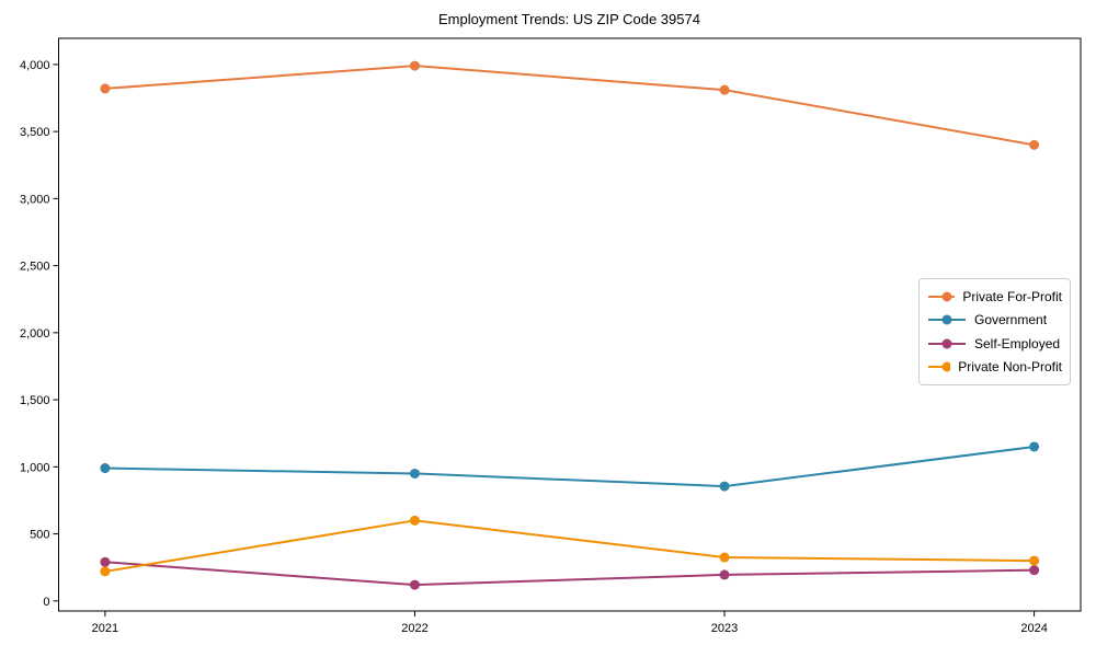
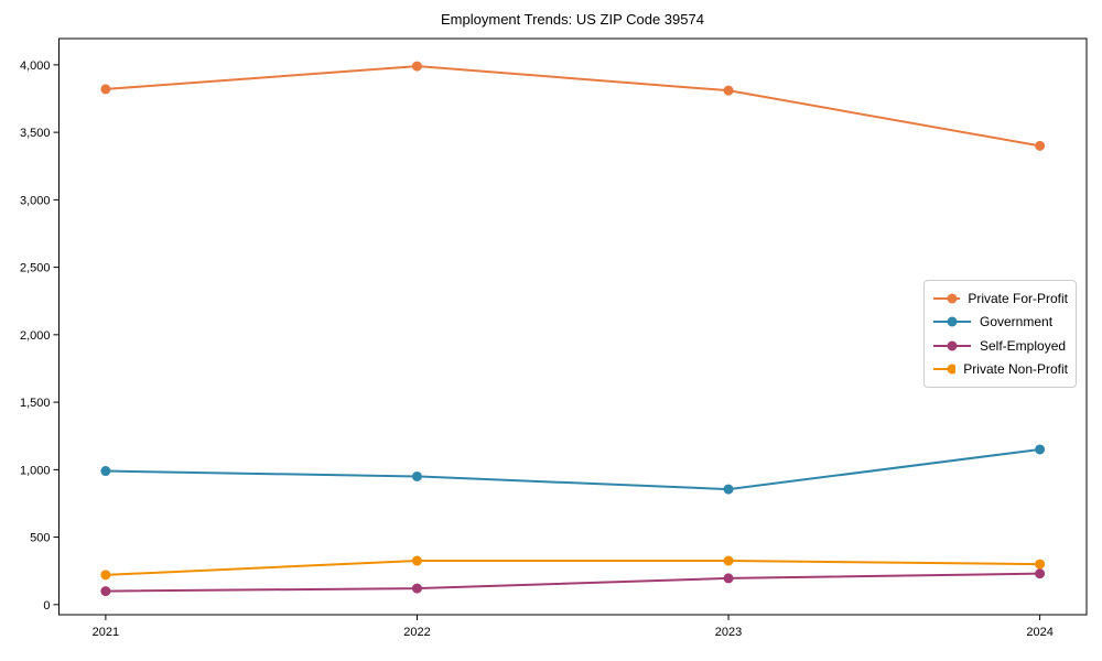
Self-Employed/2021: 290 -> 100
Private Non-Profit/2022: 600 -> 320
